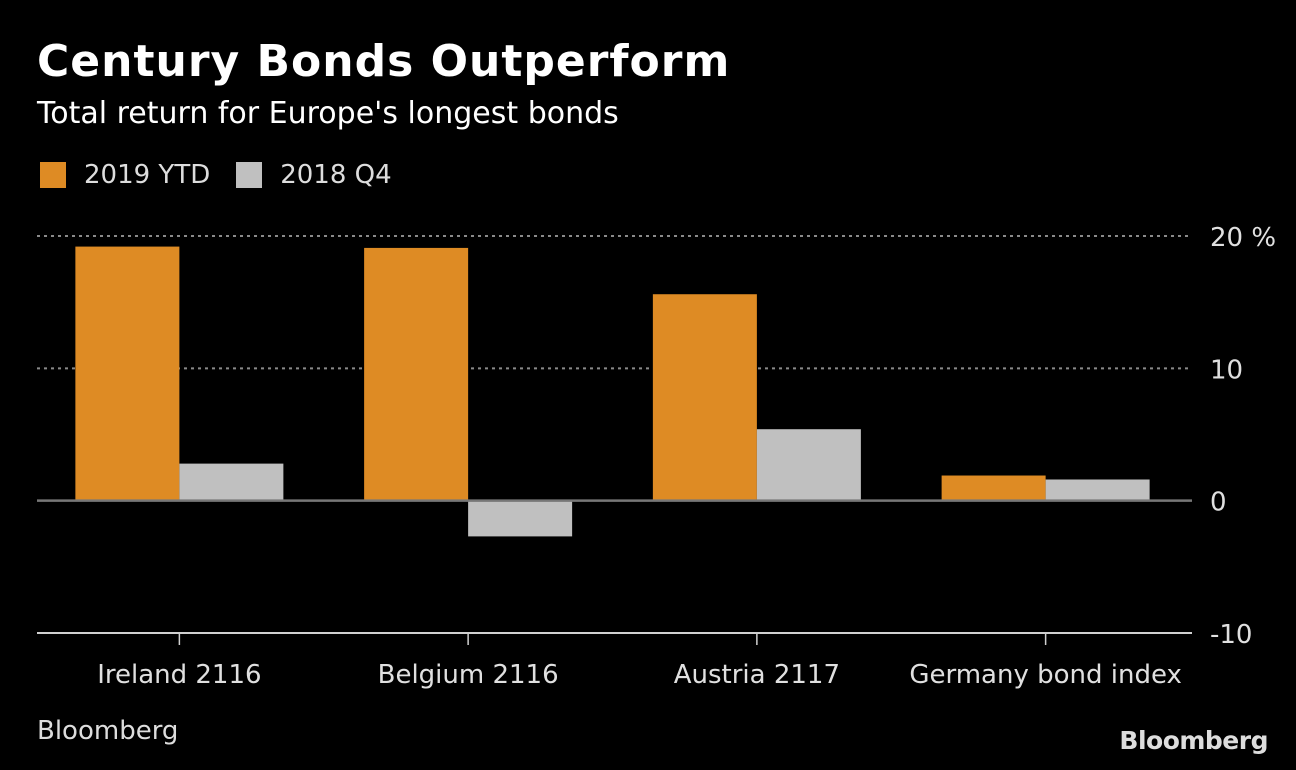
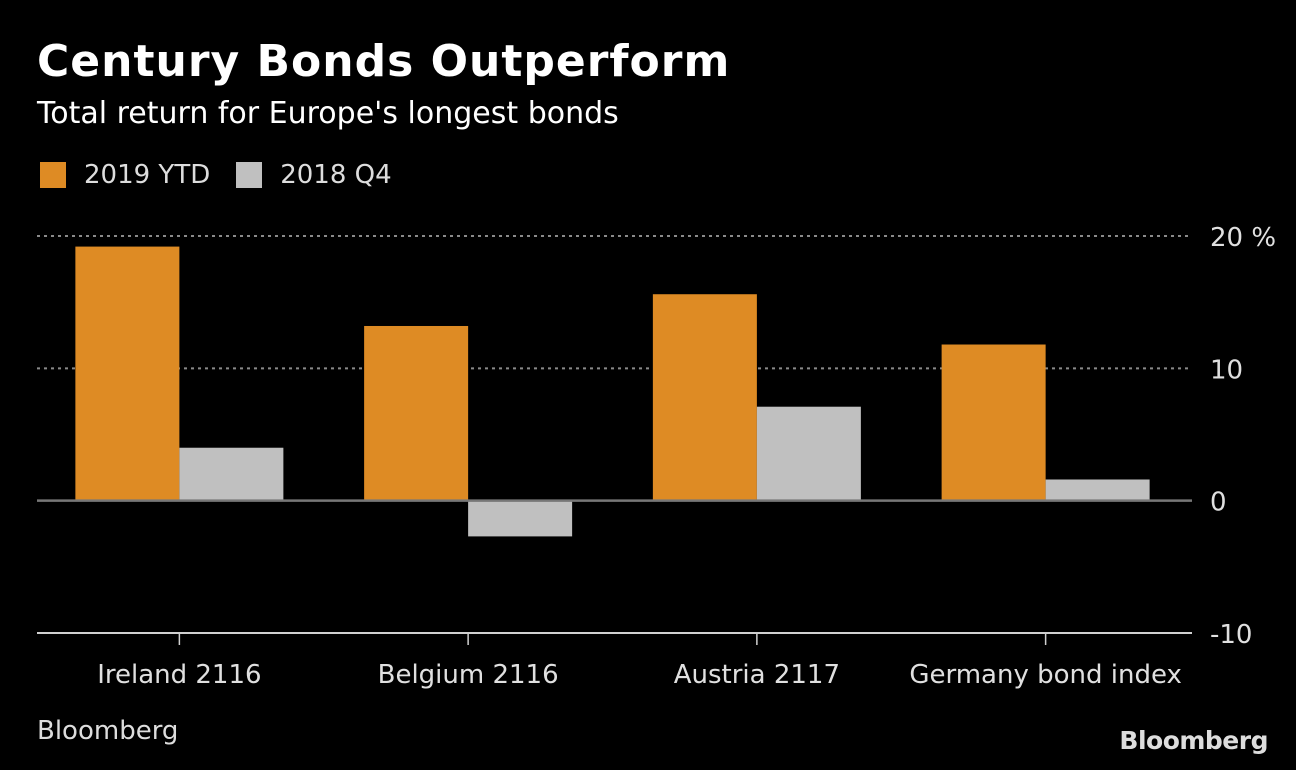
2018 Q4/Ireland 2116: 2.8% -> 4.0%
2019 YTD/Belgium 2116: 19.1% -> 13.2%
2018 Q4/Austria 2117: 5.4% -> 7.1%
2019 YTD/Germany bond index: 1.9% -> 11.8%
